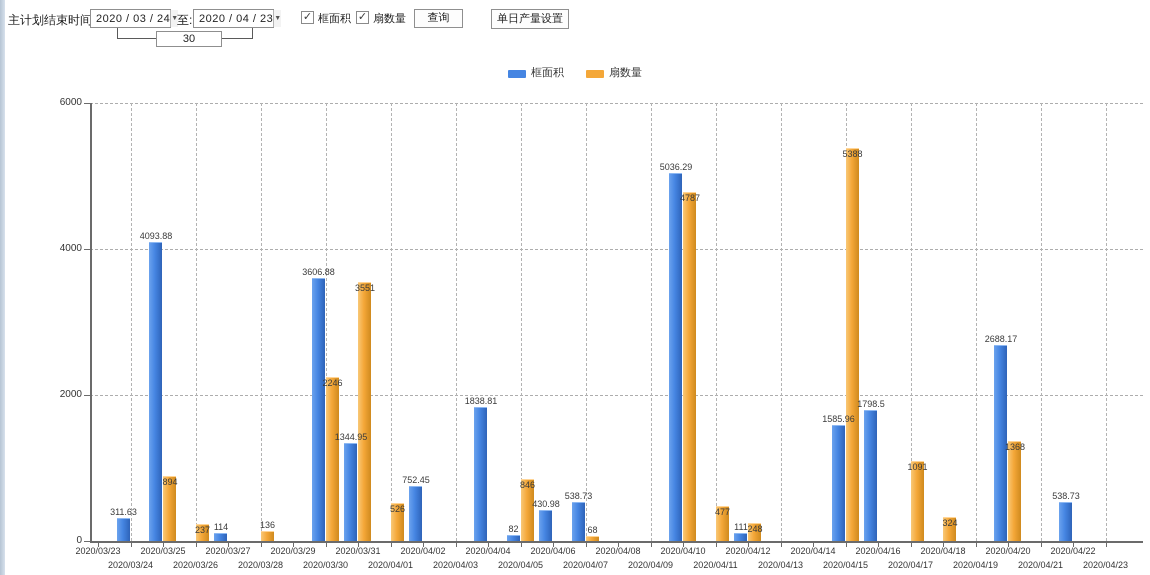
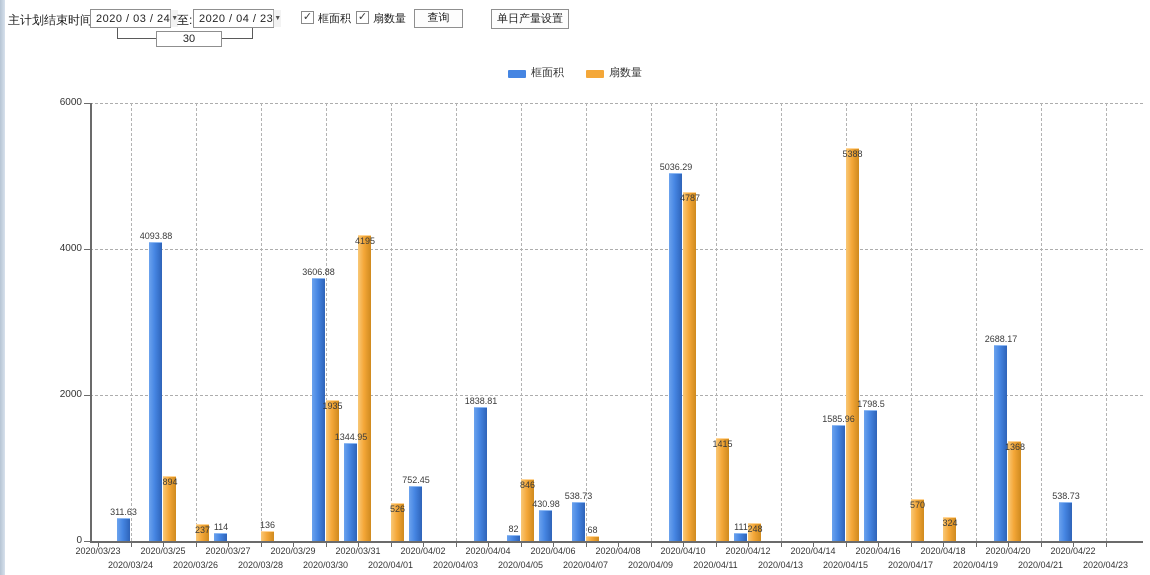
扇数量/2020/03/30: 2246 -> 1935
扇数量/2020/03/31: 3551 -> 4195
扇数量/2020/04/11: 477 -> 1415
扇数量/2020/04/17: 1091 -> 570
